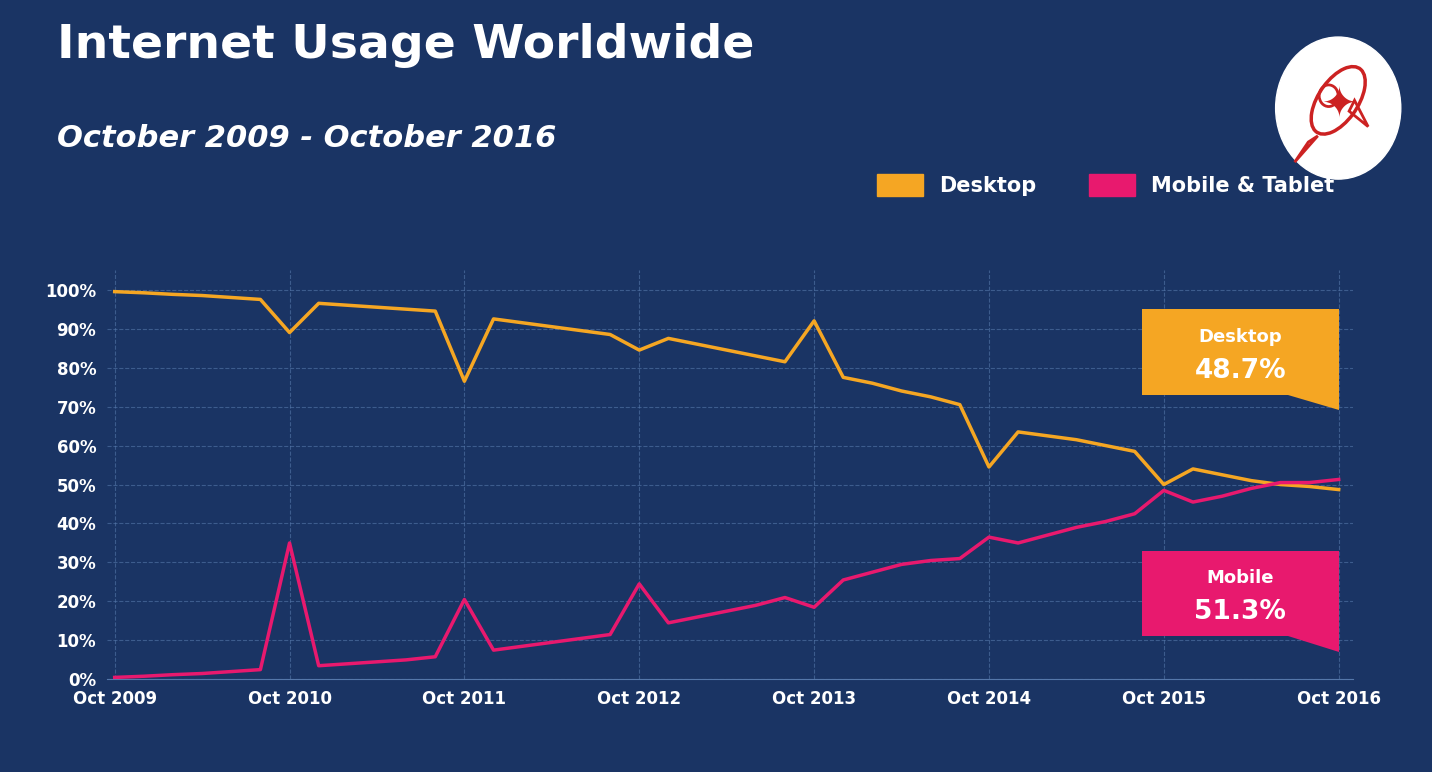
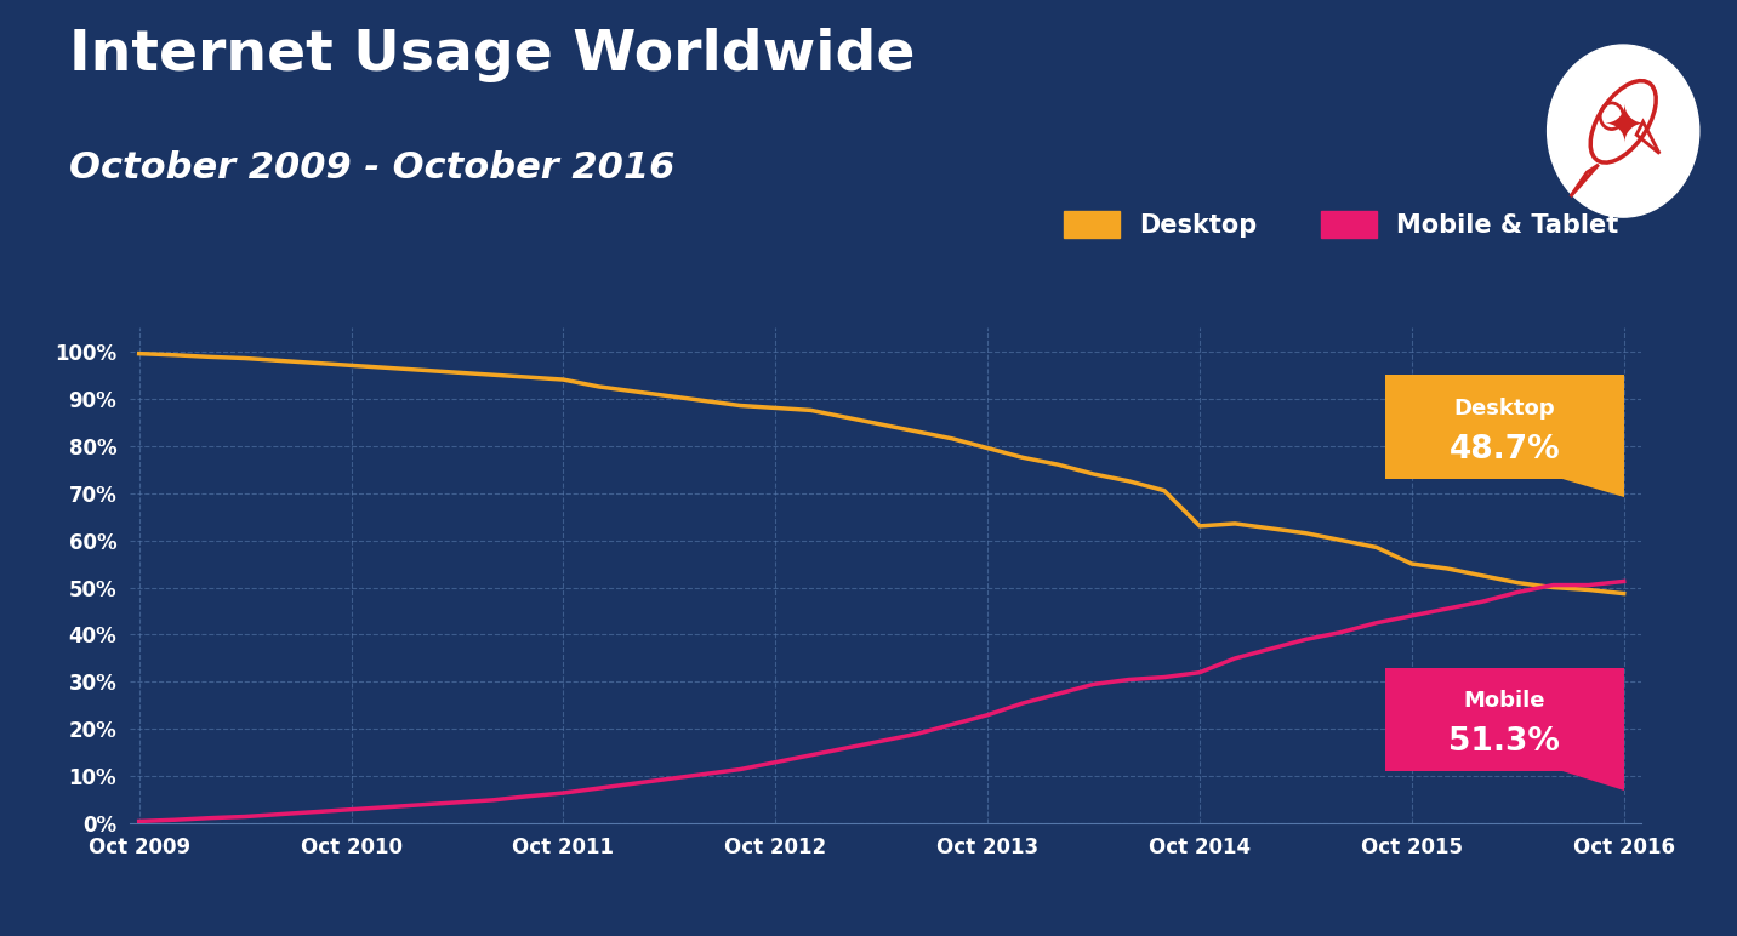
Desktop/Oct 2010: 89.0% -> 97.0%
Mobile & Tablet/Oct 2010: 35.0% -> 3.0%
Desktop/Oct 2011: 76.5% -> 94.0%
Mobile & Tablet/Oct 2011: 20.5% -> 6.5%
Desktop/Oct 2012: 84.5% -> 88.0%
Mobile & Tablet/Oct 2012: 24.5% -> 13.0%
Desktop/Oct 2013: 92.0% -> 79.5%
Mobile & Tablet/Oct 2013: 18.5% -> 23.0%
Desktop/Oct 2014: 54.5% -> 63.0%
Mobile & Tablet/Oct 2014: 36.5% -> 32.0%
Desktop/Oct 2015: 50.0% -> 55.0%
Mobile & Tablet/Oct 2015: 48.5% -> 44.0%
